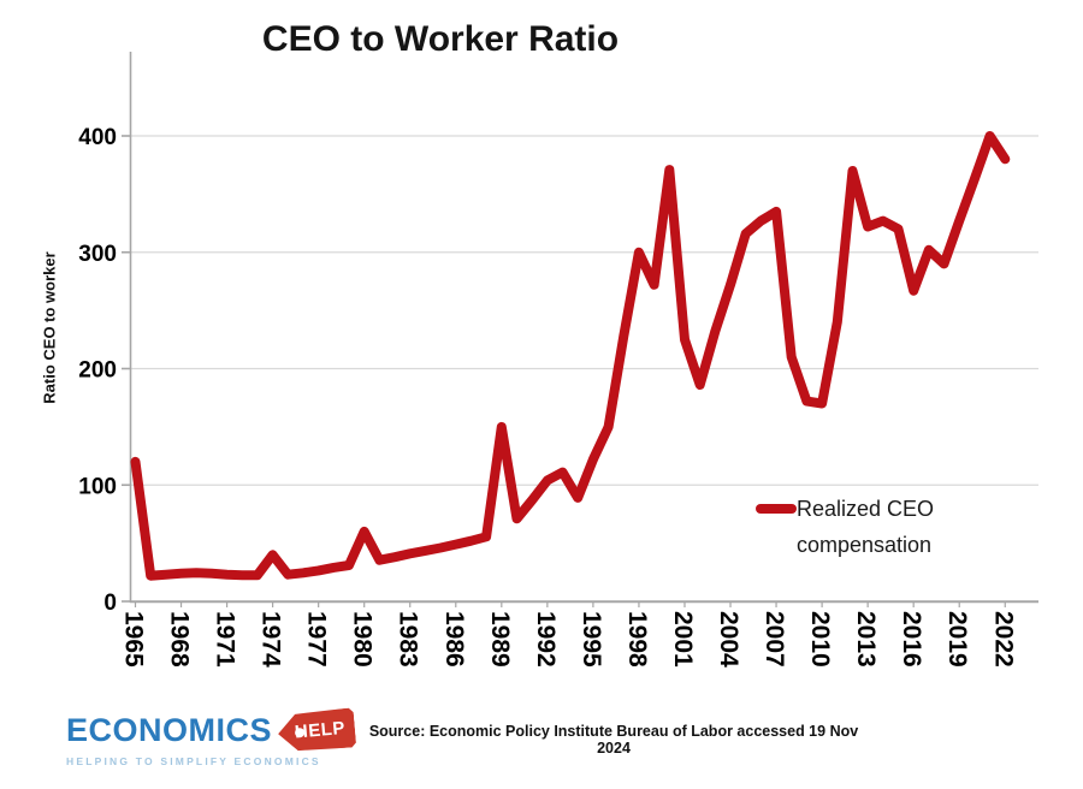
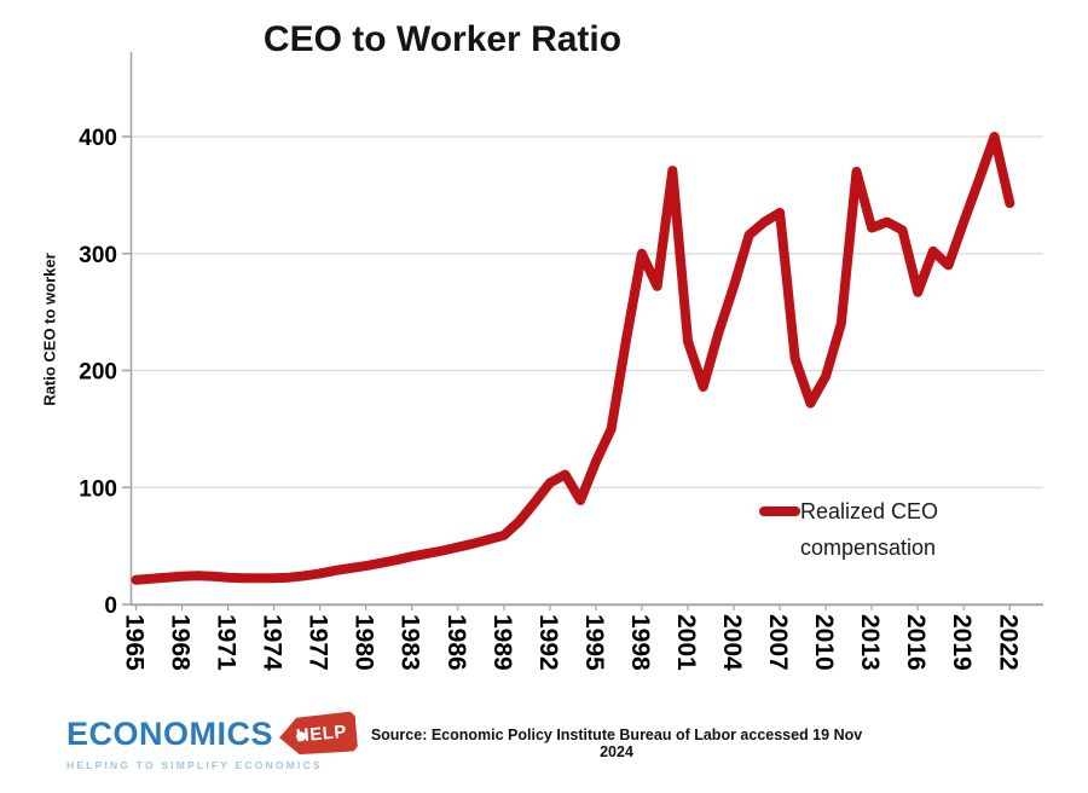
1965: 120 -> 20
1974: 40 -> 20
1980: 60 -> 30
1989: 150 -> 60
2010: 170 -> 200
2022: 380 -> 340
